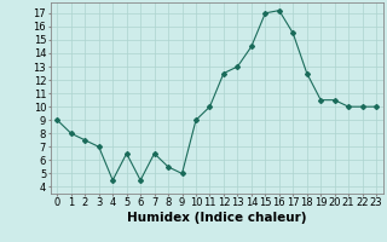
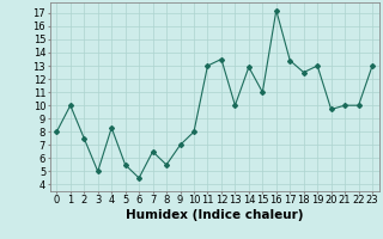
0: 9.0 -> 8.0
1: 8.0 -> 10.0
3: 7.0 -> 5.0
4: 4.5 -> 8.3
5: 6.5 -> 5.5
9: 5.0 -> 7.0
10: 9.0 -> 8.0
11: 10.0 -> 13.0
12: 12.5 -> 13.5
13: 13.0 -> 10.0
14: 14.5 -> 12.9
15: 17.0 -> 11.0
17: 15.5 -> 13.4
19: 10.5 -> 13.0
20: 10.5 -> 9.7
23: 10.0 -> 13.0
